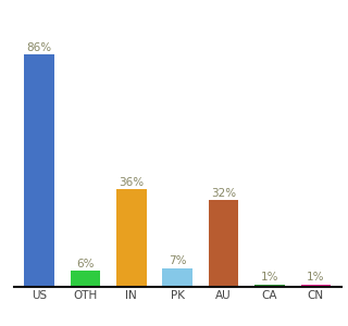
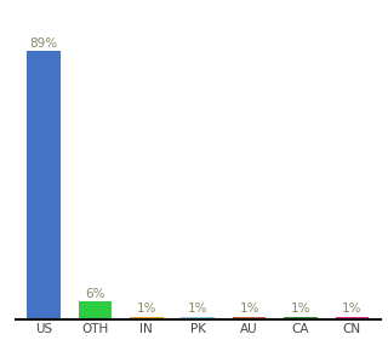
US: 86% -> 89%
IN: 36% -> 1%
PK: 7% -> 1%
AU: 32% -> 1%
